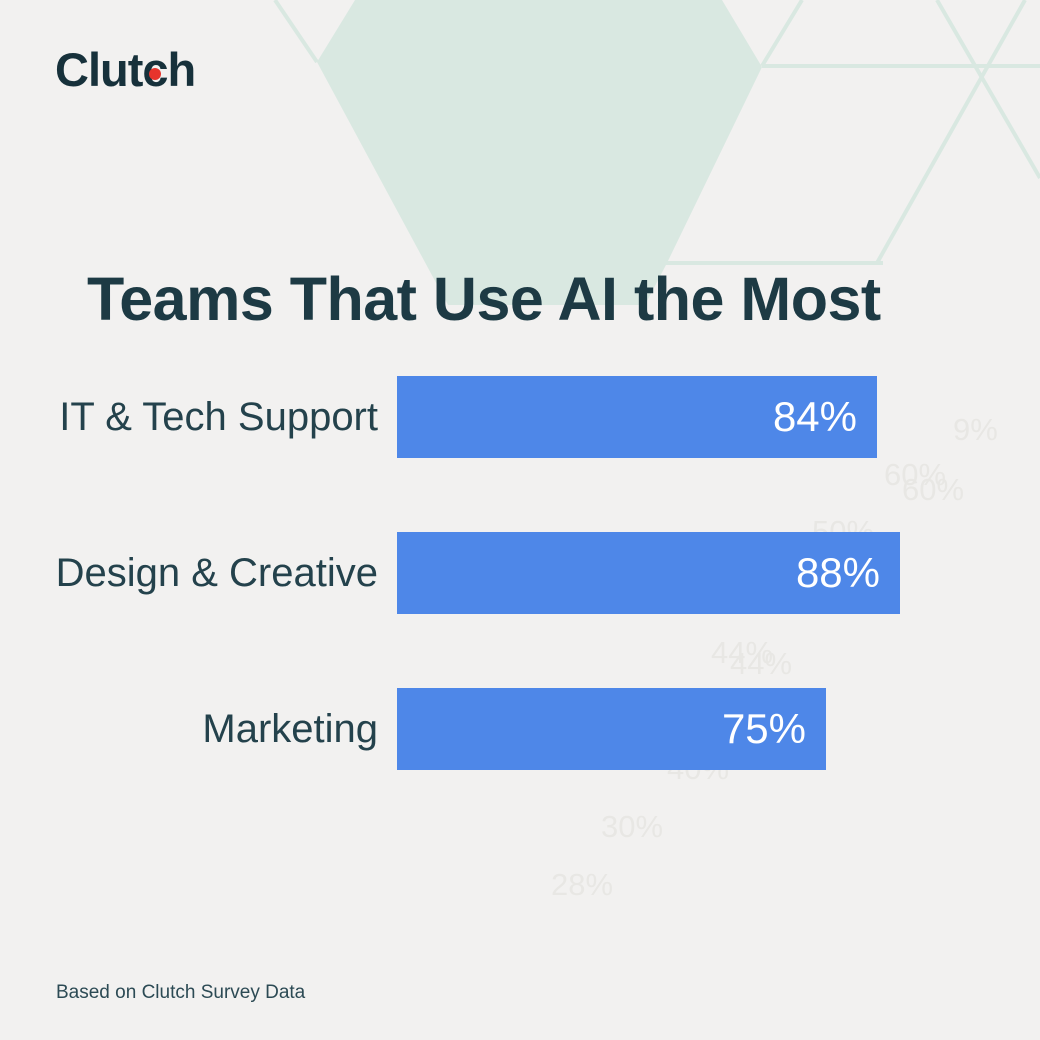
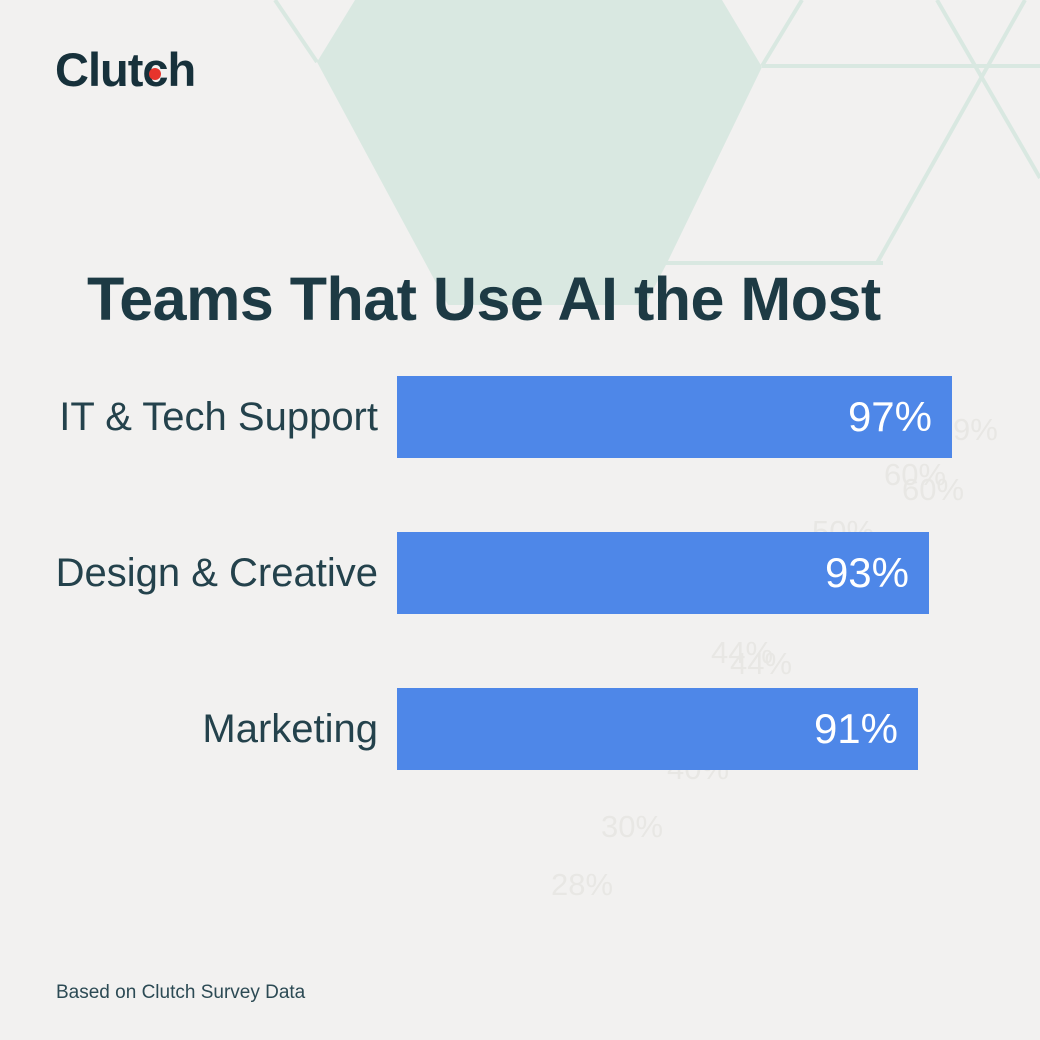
IT & Tech Support: 84% -> 97%
Design & Creative: 88% -> 93%
Marketing: 75% -> 91%
